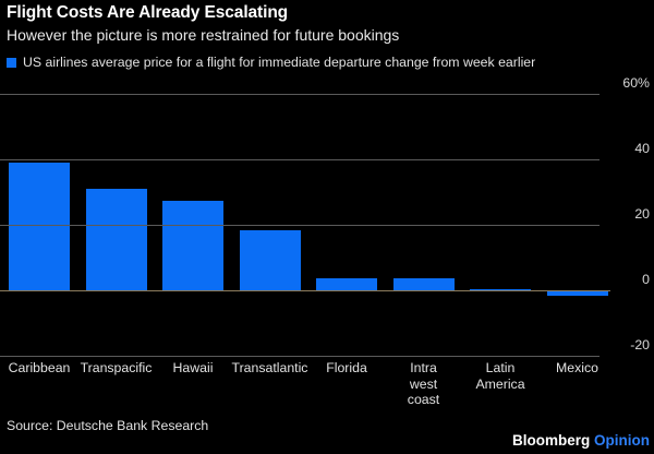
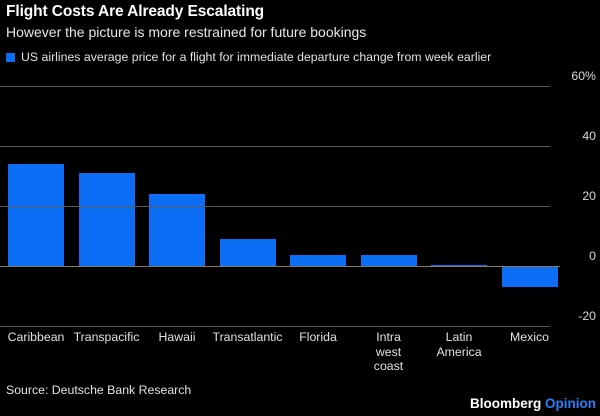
Caribbean: 39% -> 34%
Hawaii: 28% -> 24%
Transatlantic: 18% -> 9%
Mexico: -2% -> -7%
